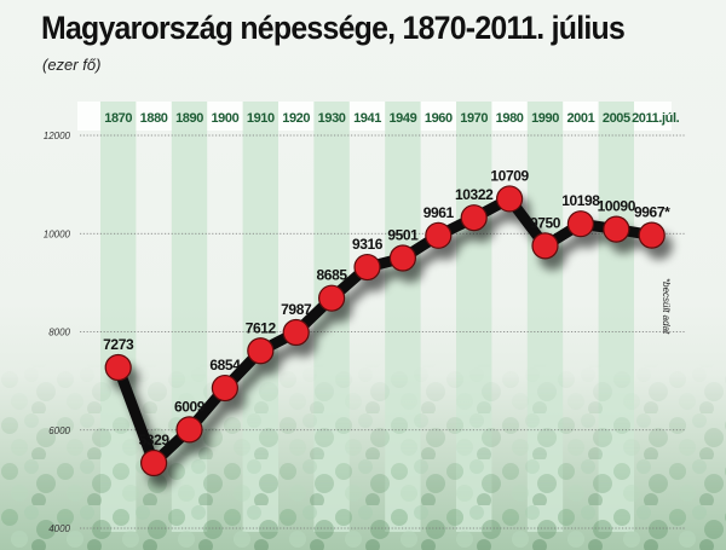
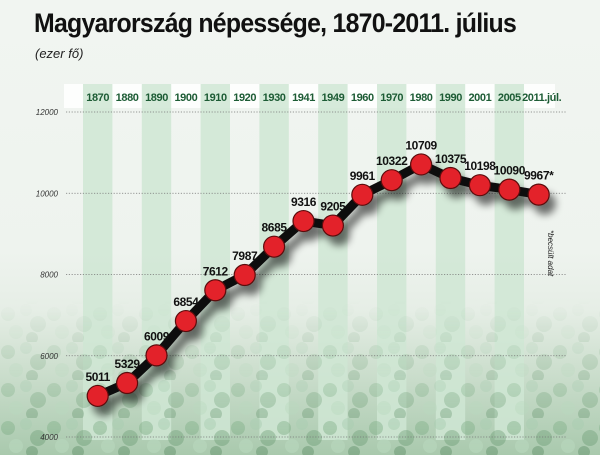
1870: 7273 -> 5011
1949: 9501 -> 9205
1990: 9750 -> 10375
